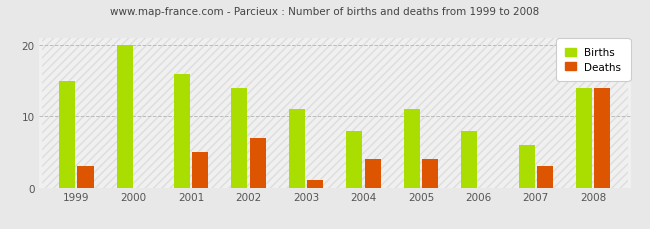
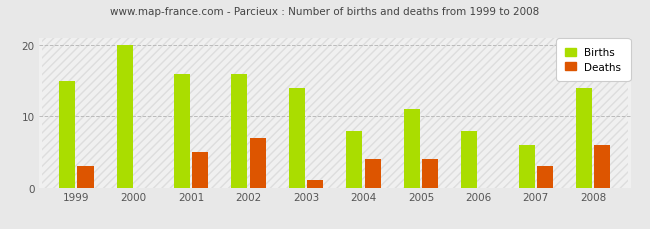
Births/2002: 14 -> 16
Births/2003: 11 -> 14
Deaths/2008: 14 -> 6
